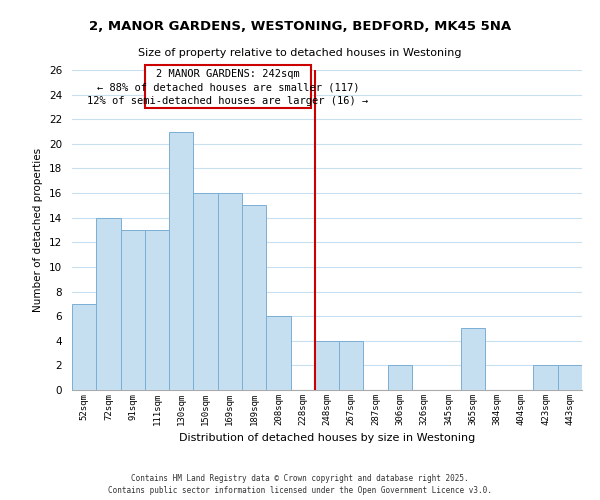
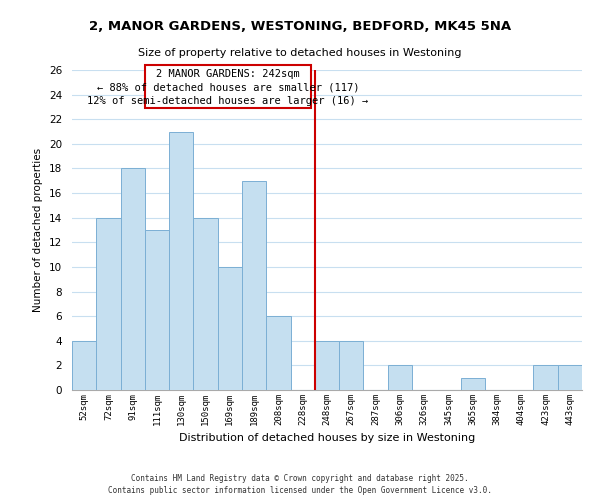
52sqm: 7 -> 4
91sqm: 13 -> 18
150sqm: 16 -> 14
169sqm: 16 -> 10
189sqm: 15 -> 17
365sqm: 5 -> 1
